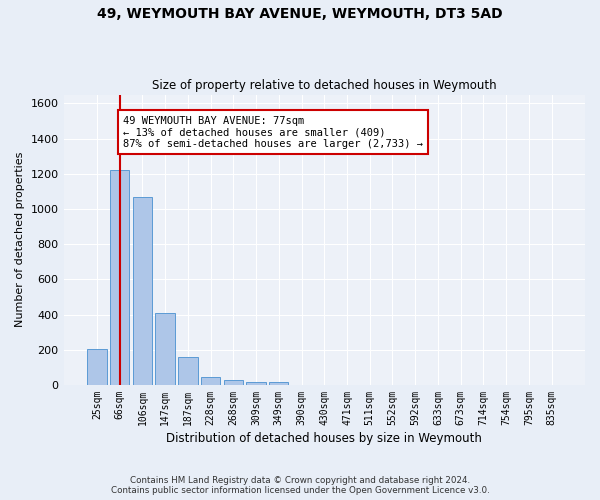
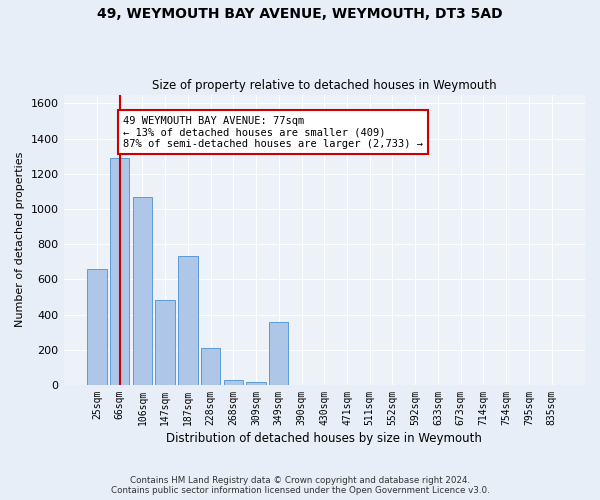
25sqm: 200 -> 660
66sqm: 1220 -> 1290
147sqm: 410 -> 480
187sqm: 160 -> 730
228sqm: 40 -> 210
349sqm: 20 -> 360
